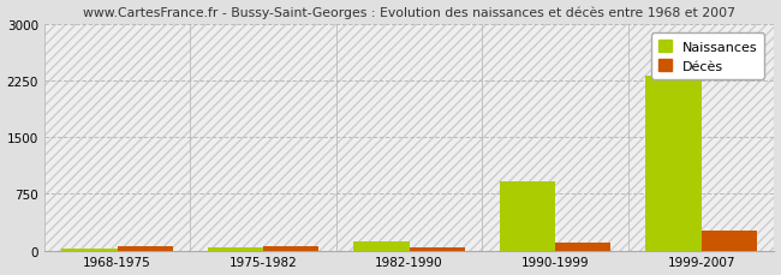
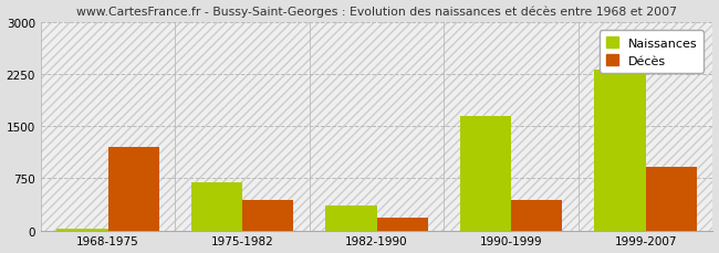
Décès/1968-1975: 50 -> 1200
Naissances/1975-1982: 40 -> 700
Décès/1975-1982: 60 -> 440
Naissances/1982-1990: 120 -> 360
Décès/1982-1990: 40 -> 180
Naissances/1990-1999: 920 -> 1640
Décès/1990-1999: 100 -> 440
Décès/1999-2007: 260 -> 920
